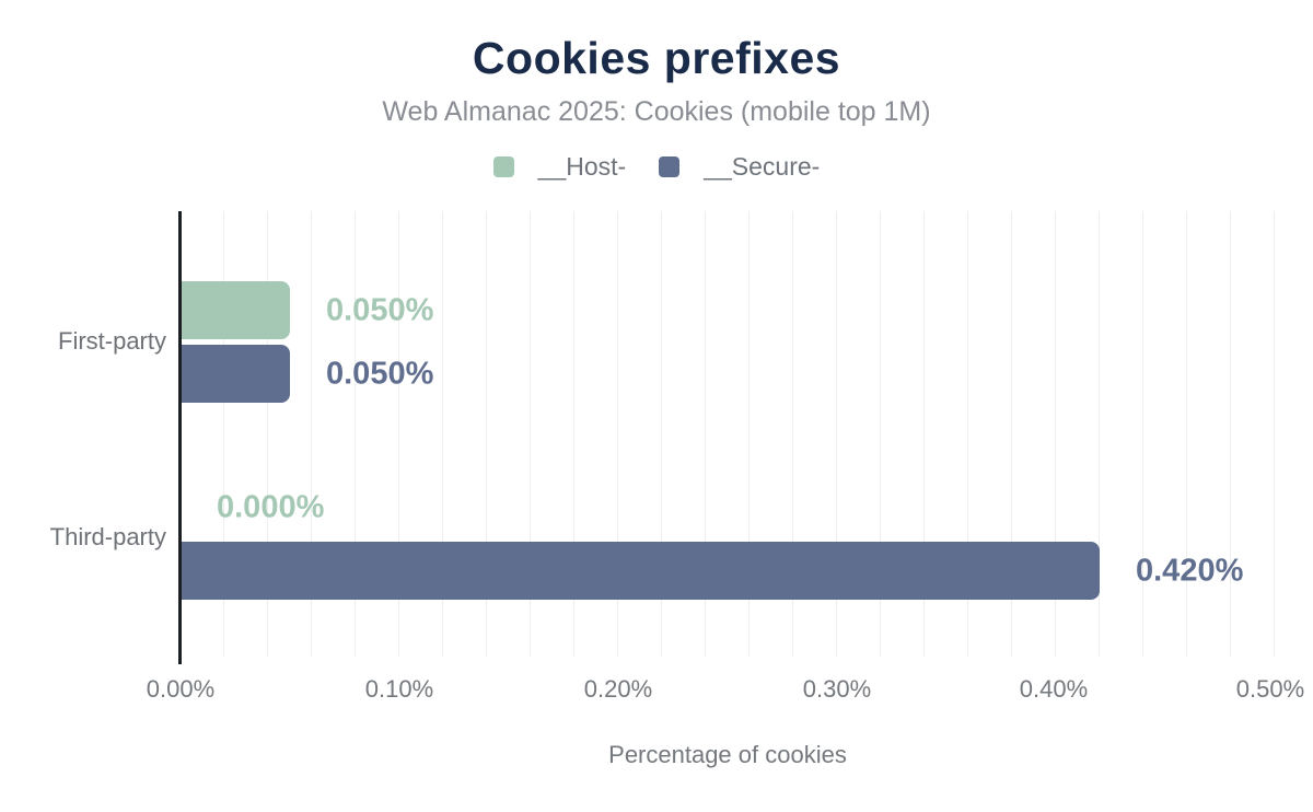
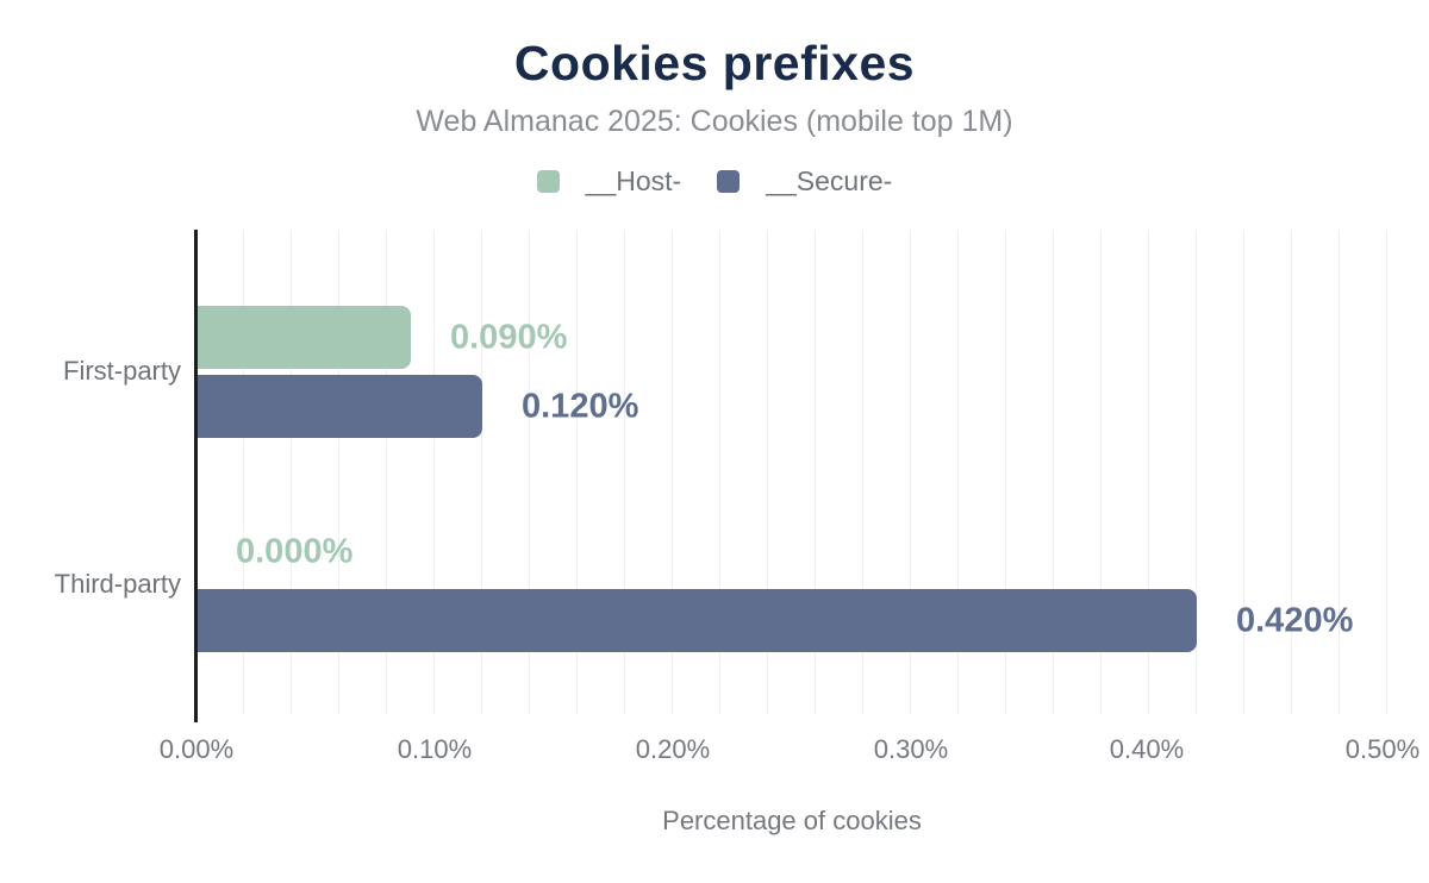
__Host-/First-party: 0.050% -> 0.090%
__Secure-/First-party: 0.050% -> 0.120%
